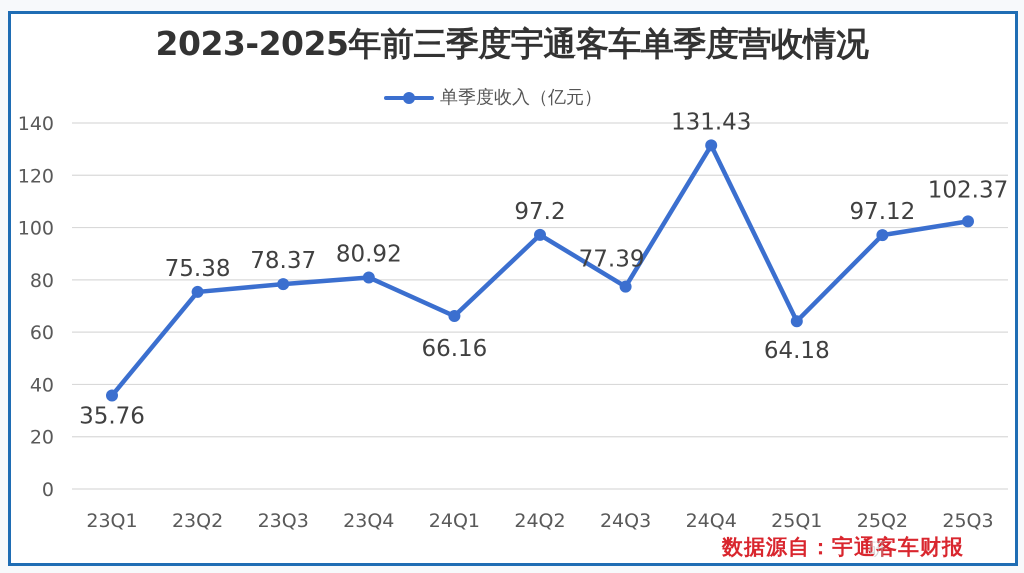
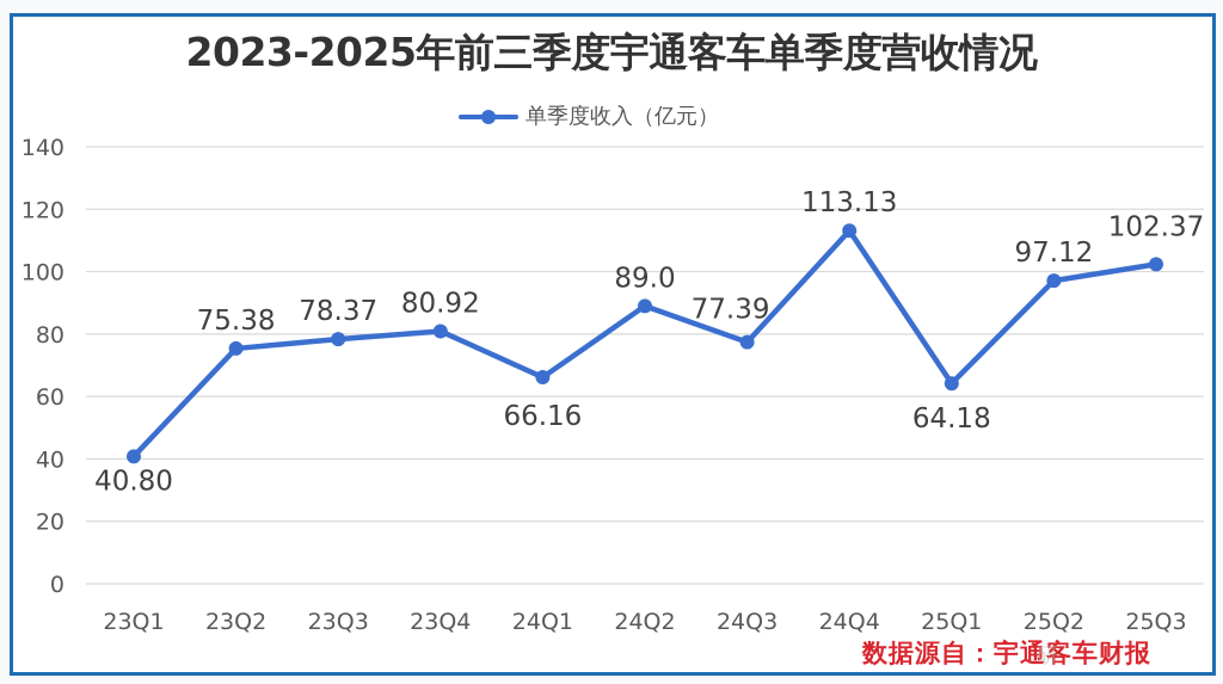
23Q1: 35.76 -> 40.80
24Q2: 97.2 -> 89.0
24Q4: 131.43 -> 113.13
